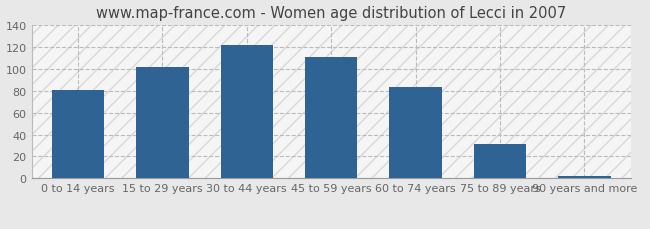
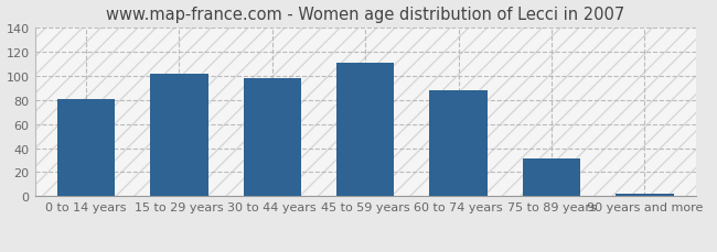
30 to 44 years: 122 -> 98
60 to 74 years: 83 -> 88
